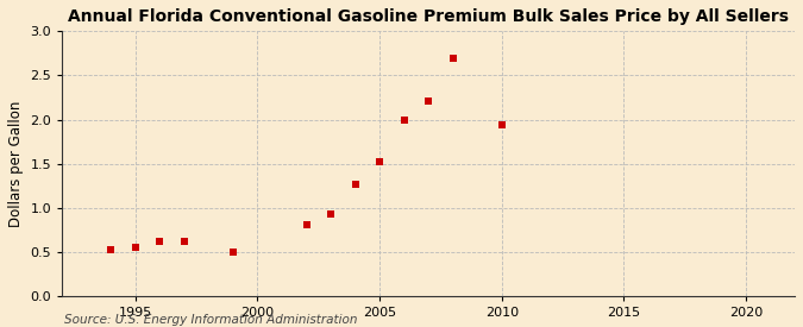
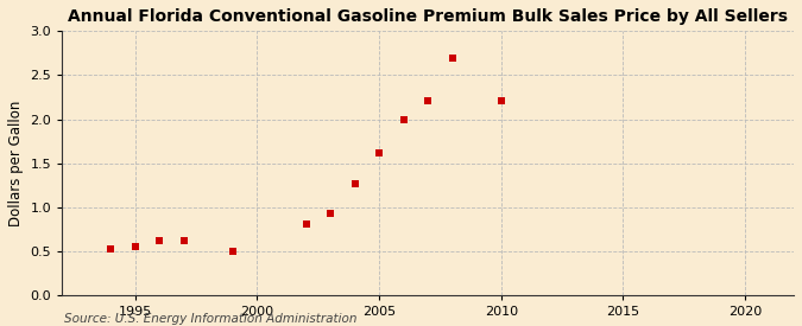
2005: 1.52 -> 1.62
2010: 1.94 -> 2.21
